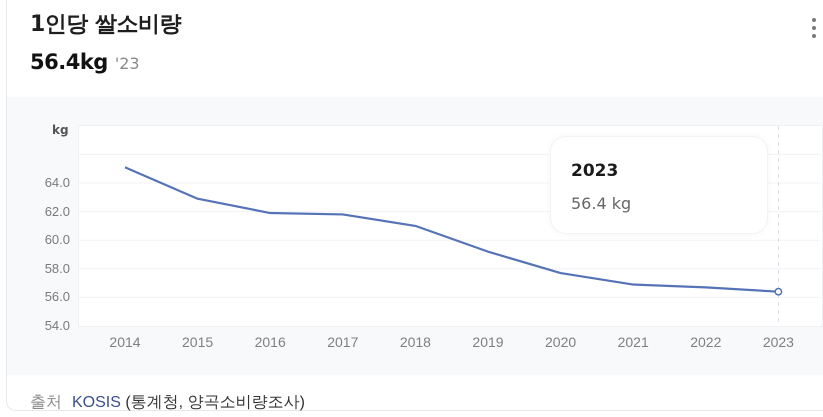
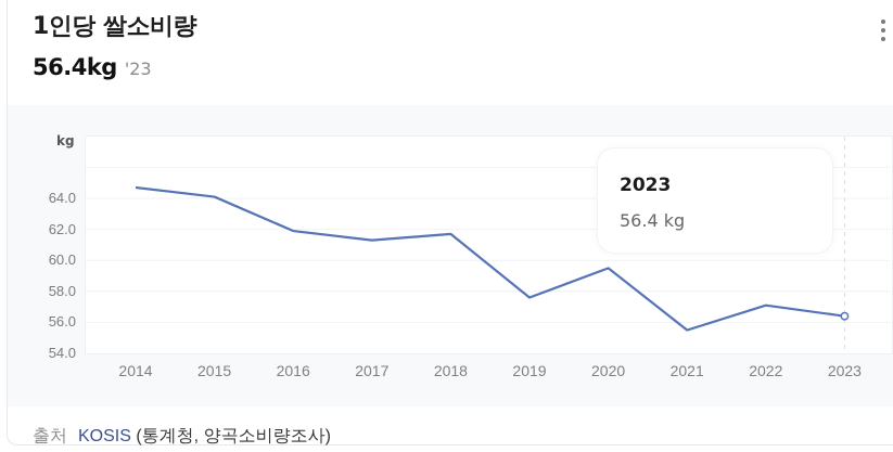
2014: 65.1 -> 64.7
2015: 62.9 -> 64.1
2017: 61.8 -> 61.3
2018: 61.0 -> 61.7
2019: 59.2 -> 57.6
2020: 57.7 -> 59.5
2021: 56.9 -> 55.5
2022: 56.7 -> 57.1
